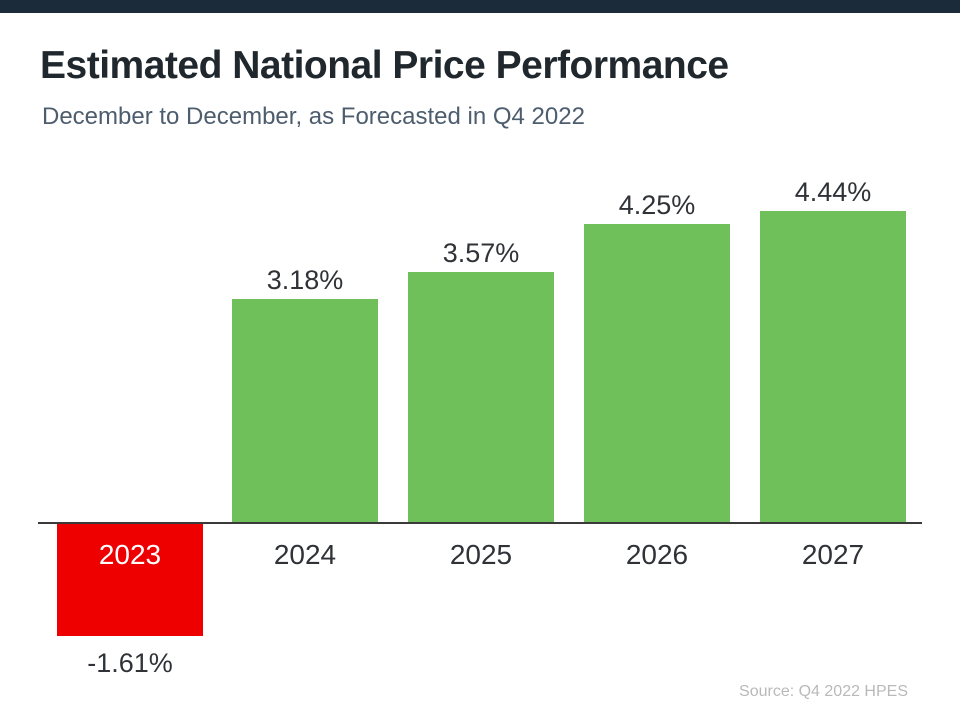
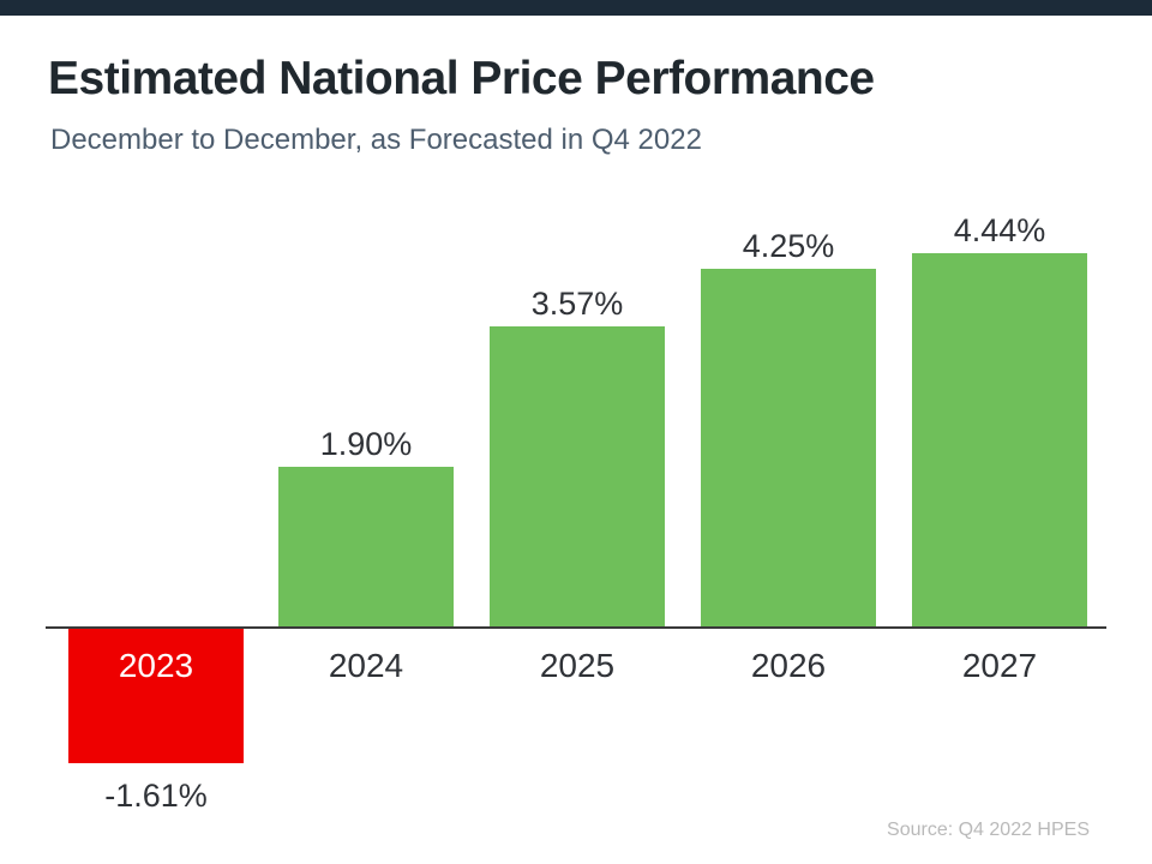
2024: 3.18% -> 1.90%
